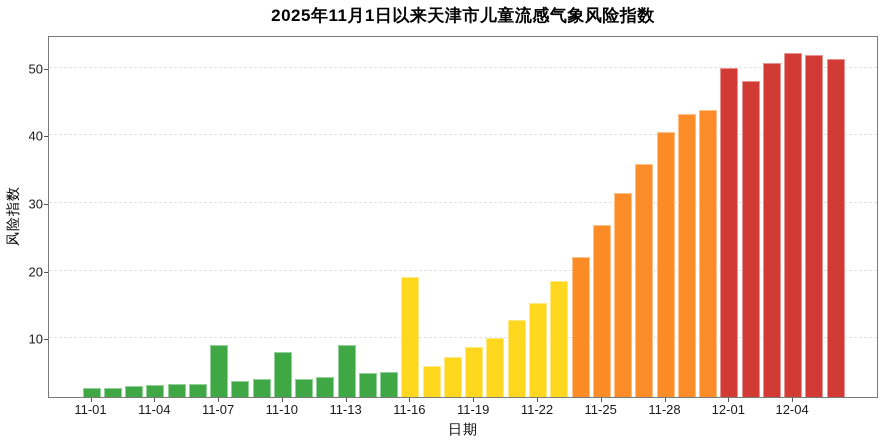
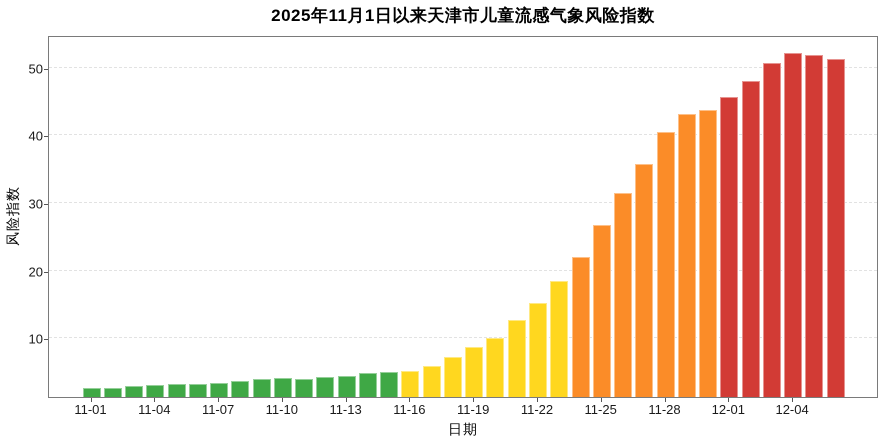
11-07: 9 -> 3
11-10: 8 -> 4
11-13: 9 -> 4
11-16: 19 -> 5
12-01: 50 -> 46
